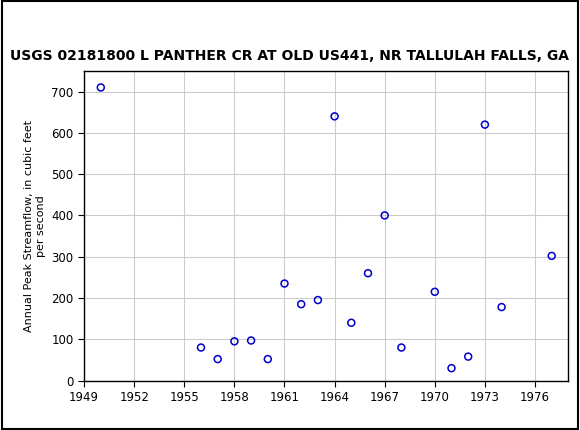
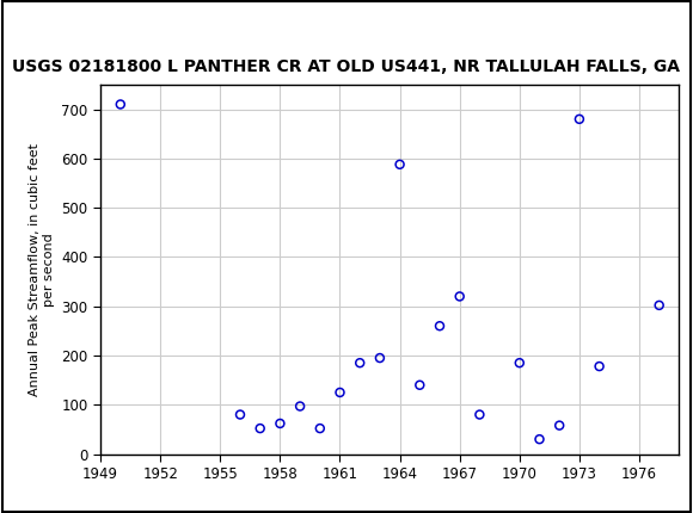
1958: 95 -> 62
1961: 235 -> 125
1964: 640 -> 588
1967: 400 -> 320
1970: 215 -> 185
1973: 620 -> 680
